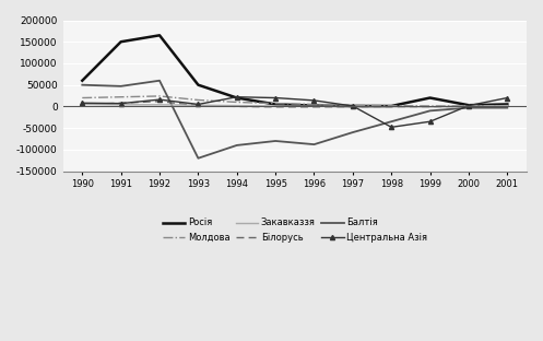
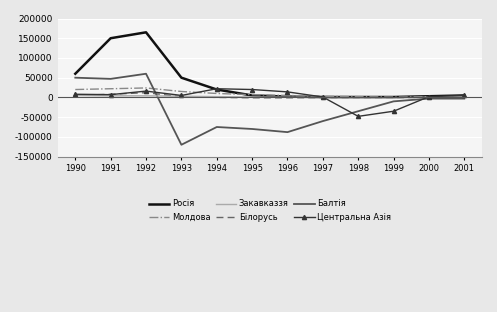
Балтія/1994: -90000 -> -75000
Росія/1999: 20000 -> 1000
Центральна Азія/2001: 20000 -> 5000
